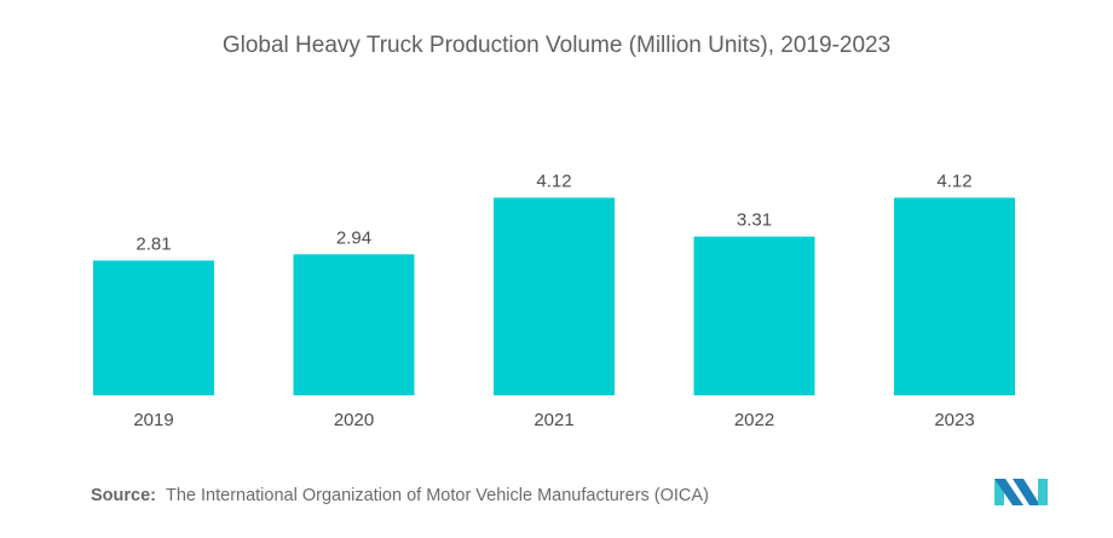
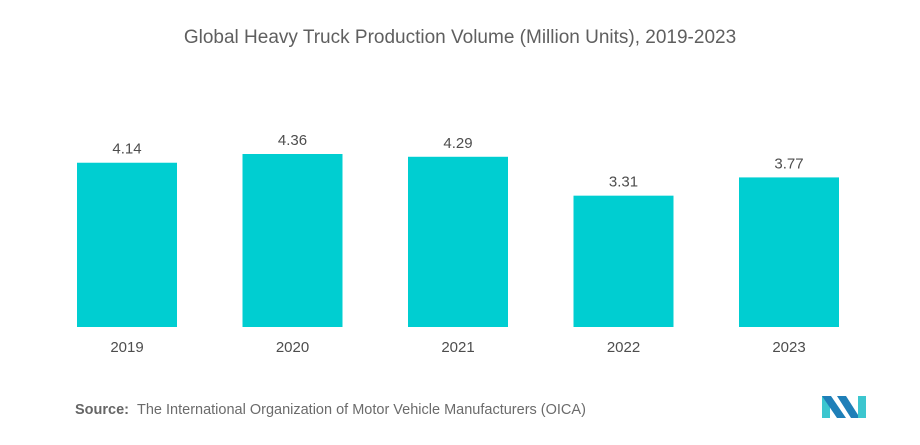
2019: 2.81 -> 4.14
2020: 2.94 -> 4.36
2021: 4.12 -> 4.29
2023: 4.12 -> 3.77
